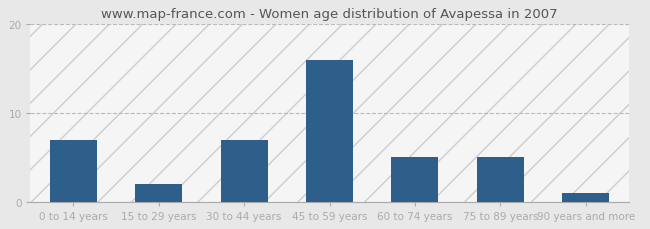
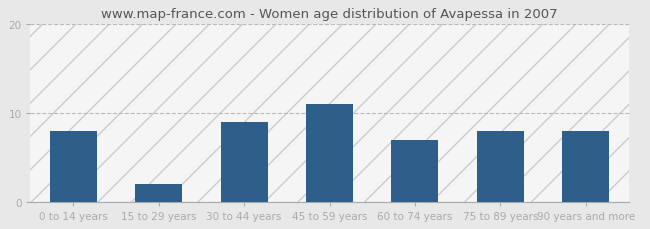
0 to 14 years: 7 -> 8
30 to 44 years: 7 -> 9
45 to 59 years: 16 -> 11
60 to 74 years: 5 -> 7
75 to 89 years: 5 -> 8
90 years and more: 1 -> 8
